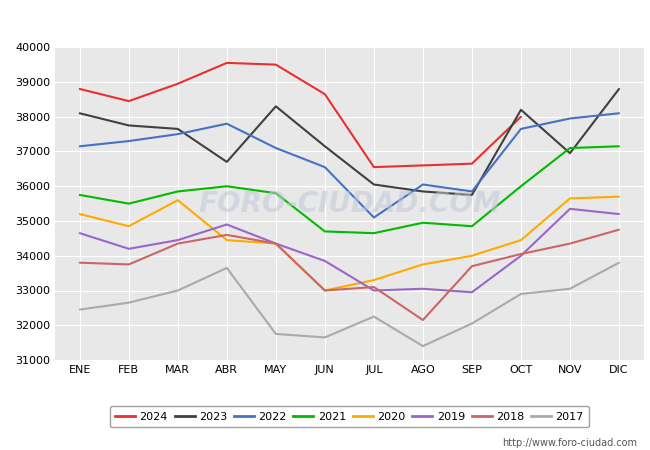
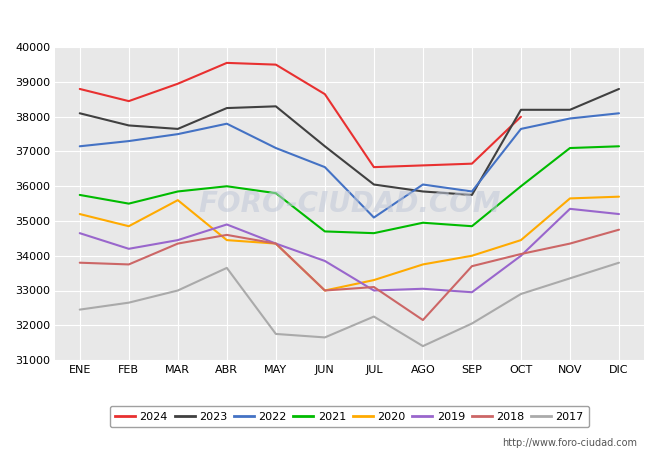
2023/ABR: 36700 -> 38250
2023/NOV: 36950 -> 38200
2017/NOV: 33050 -> 33350
